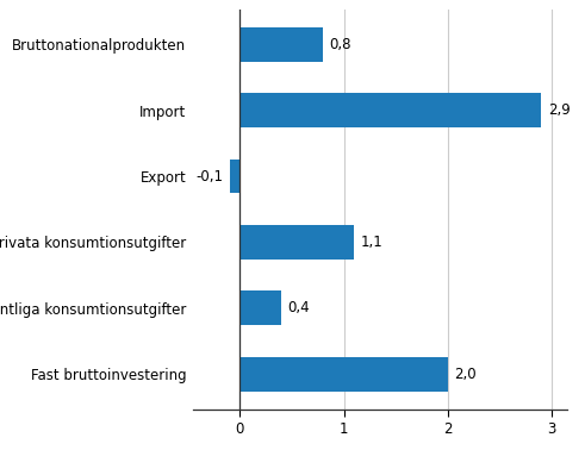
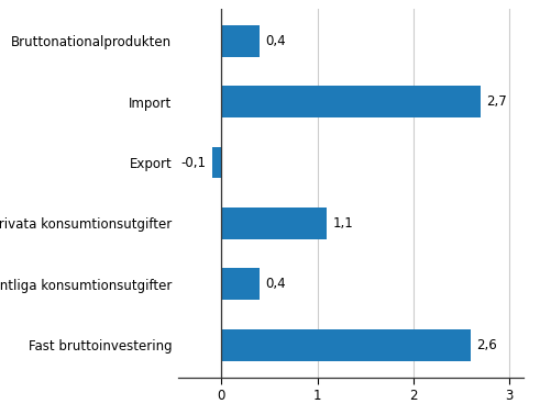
Bruttonationalprodukten: 0,8 -> 0,4
Import: 2,9 -> 2,7
Fast bruttoinvestering: 2,0 -> 2,6
